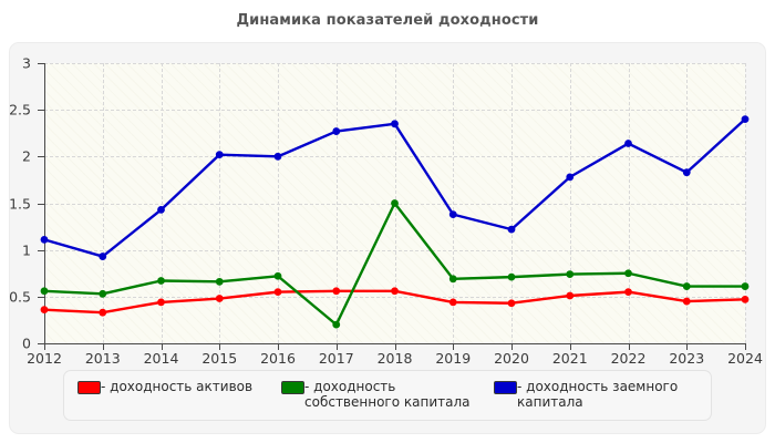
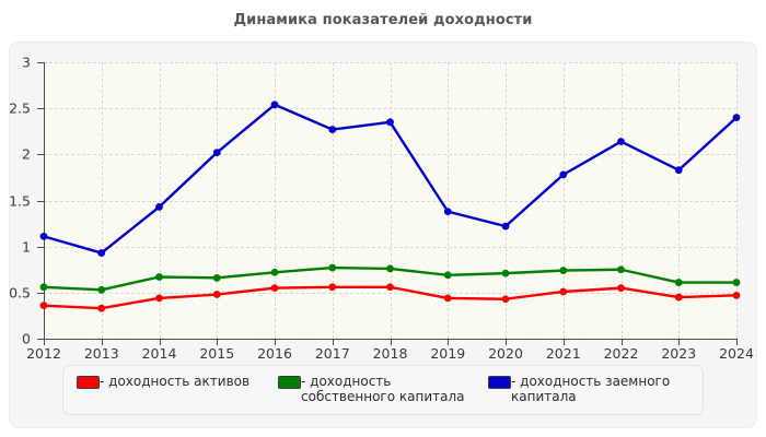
- доходность заемного капитала/2016: 2.0 -> 2.5
- доходность собственного капитала/2017: 0.2 -> 0.8
- доходность собственного капитала/2018: 1.5 -> 0.8
